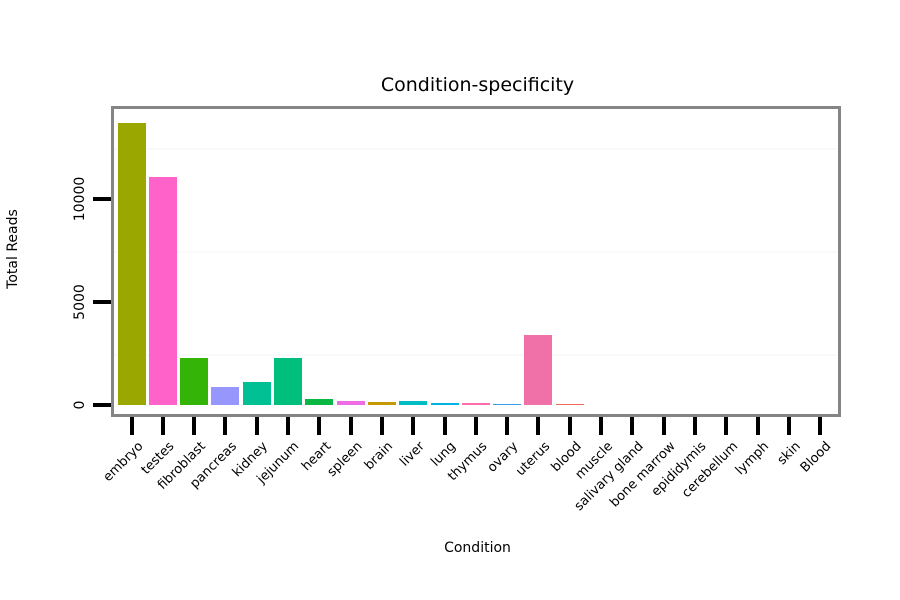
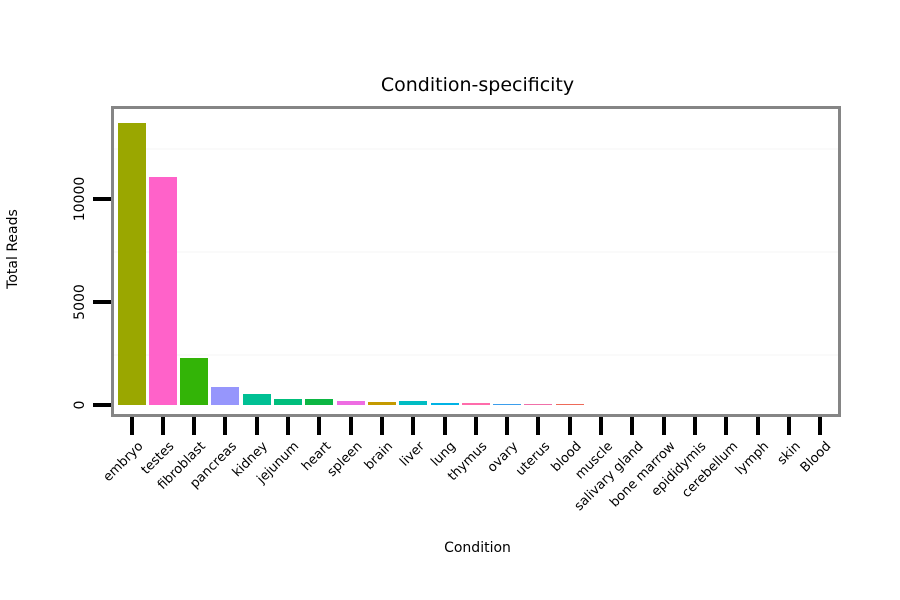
kidney: 1100 -> 500
jejunum: 2300 -> 300
uterus: 3400 -> 100
